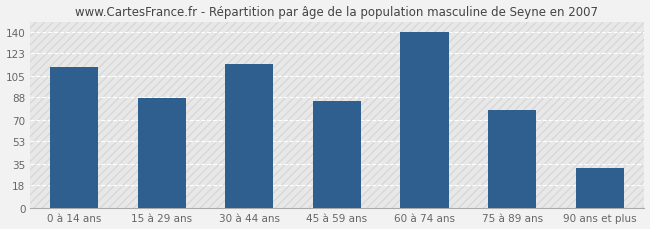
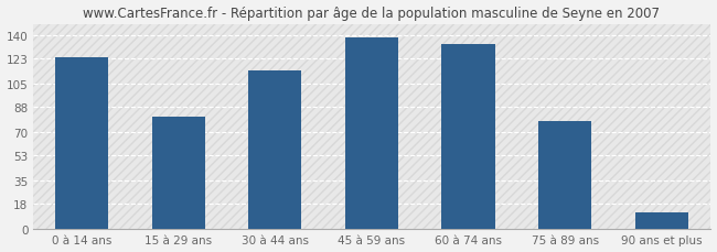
0 à 14 ans: 112 -> 124
15 à 29 ans: 87 -> 81
45 à 59 ans: 85 -> 138
60 à 74 ans: 140 -> 133
90 ans et plus: 32 -> 12
